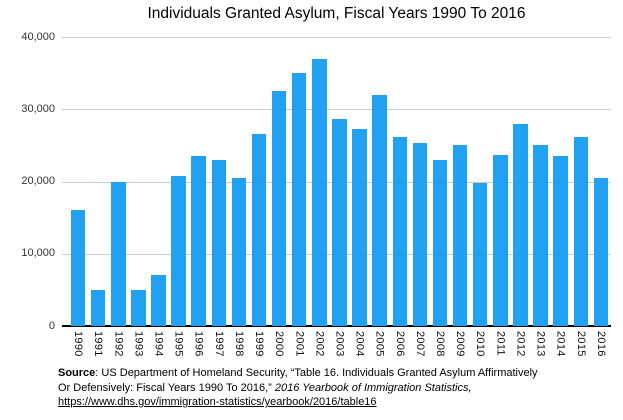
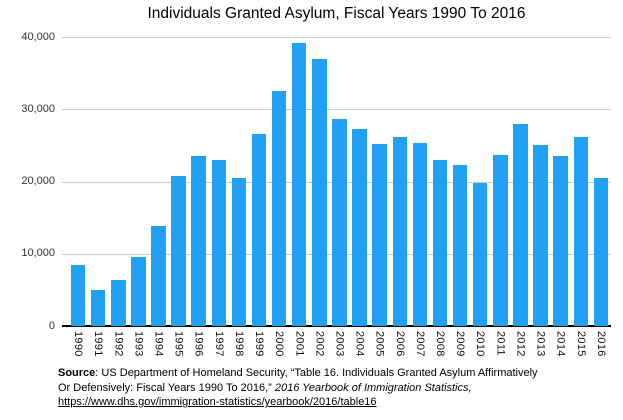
1990: 16000 -> 8000
1992: 20000 -> 6000
1993: 5000 -> 10000
1994: 7000 -> 14000
2001: 35000 -> 39000
2005: 32000 -> 25000
2009: 25000 -> 22000
